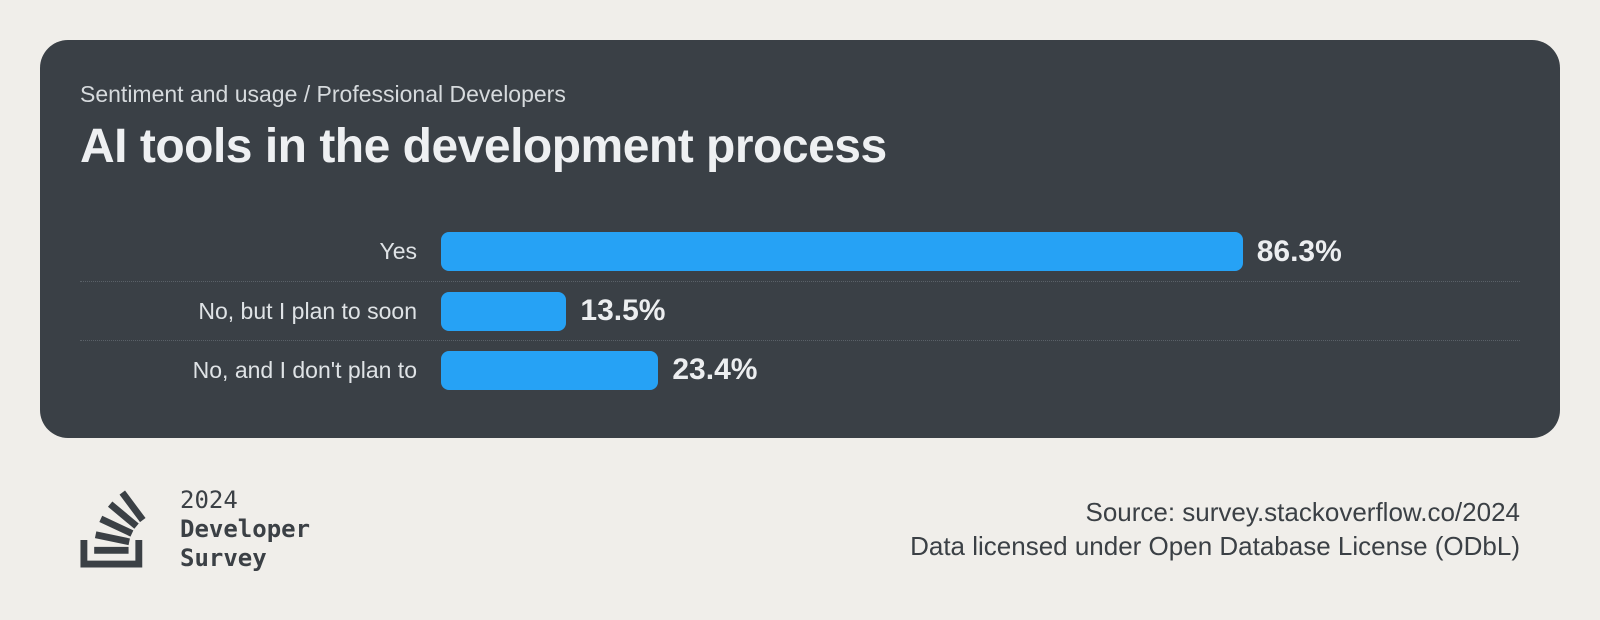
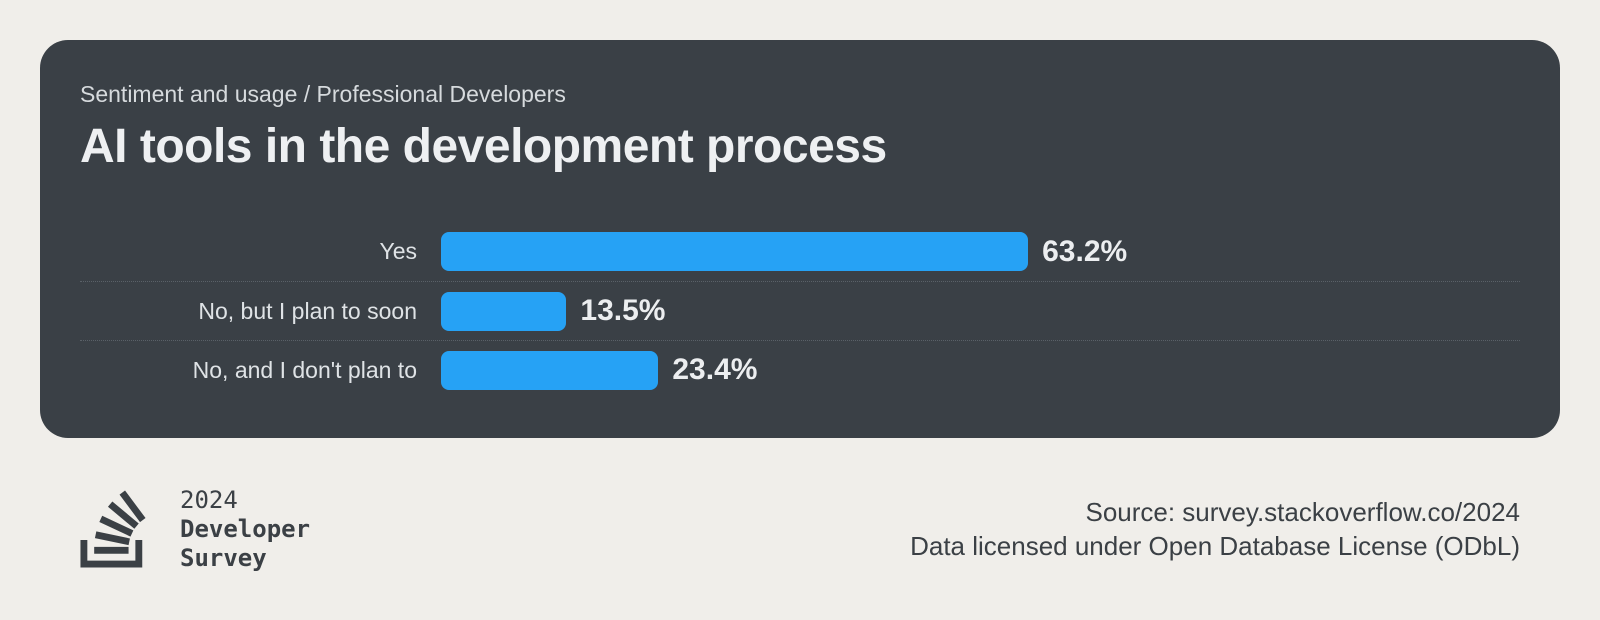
Yes: 86.3% -> 63.2%
